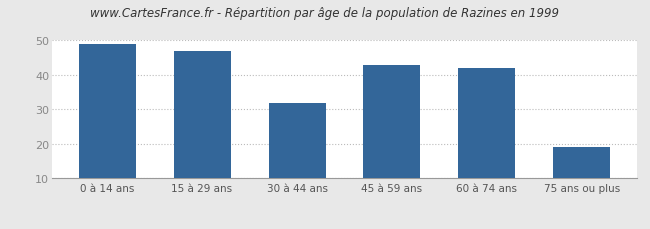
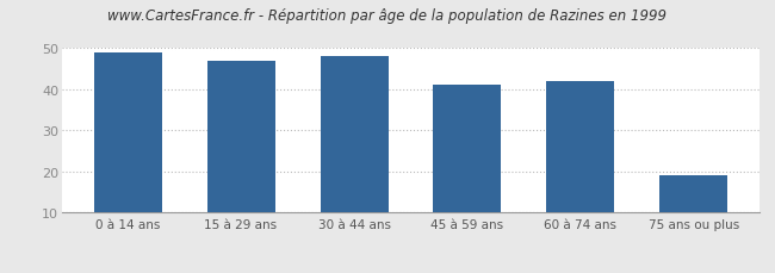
30 à 44 ans: 32 -> 48
45 à 59 ans: 43 -> 41
